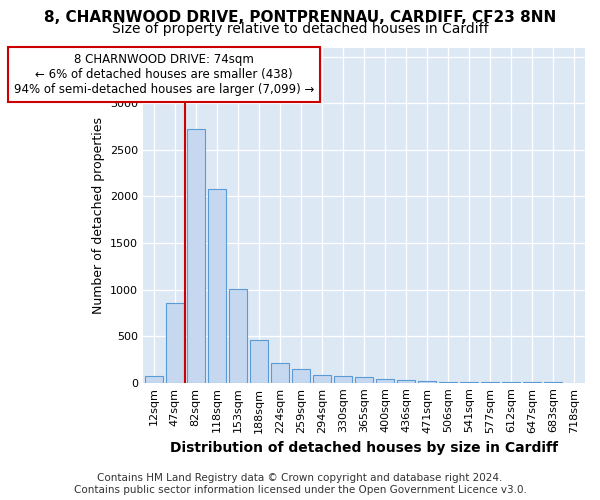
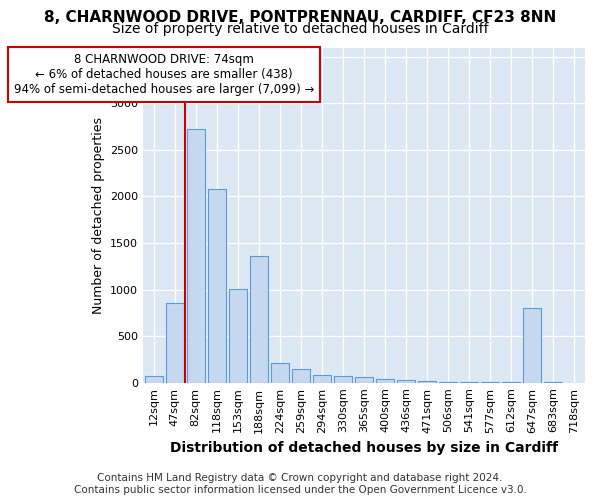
188sqm: 460 -> 1360
647sqm: 0 -> 800
